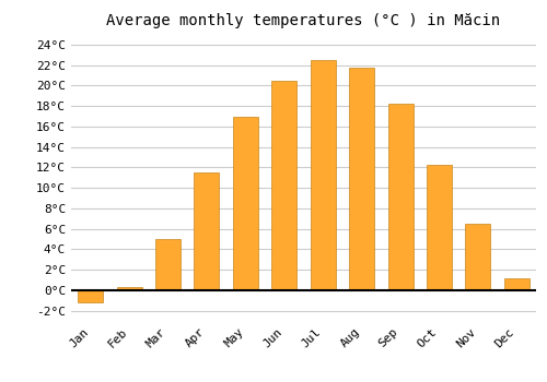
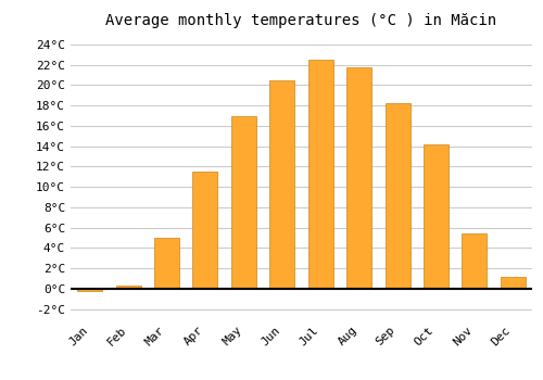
Jan: -1.2°C -> -0.2°C
Oct: 12.3°C -> 14.2°C
Nov: 6.5°C -> 5.4°C
